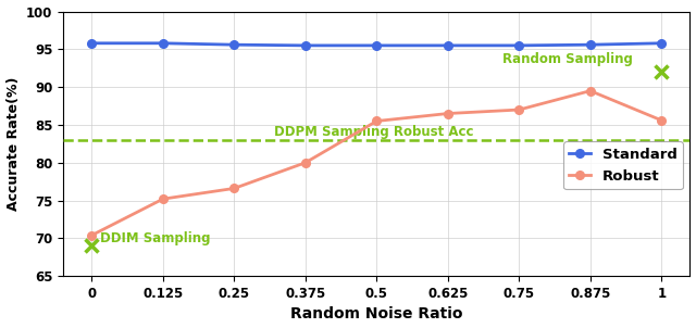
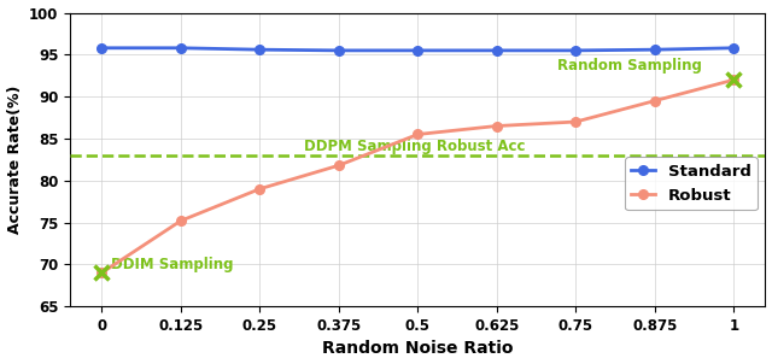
Robust/0: 70.4 -> 69.0
Robust/0.25: 76.6 -> 79.0
Robust/0.375: 80.0 -> 81.8
Robust/1: 85.6 -> 92.0
